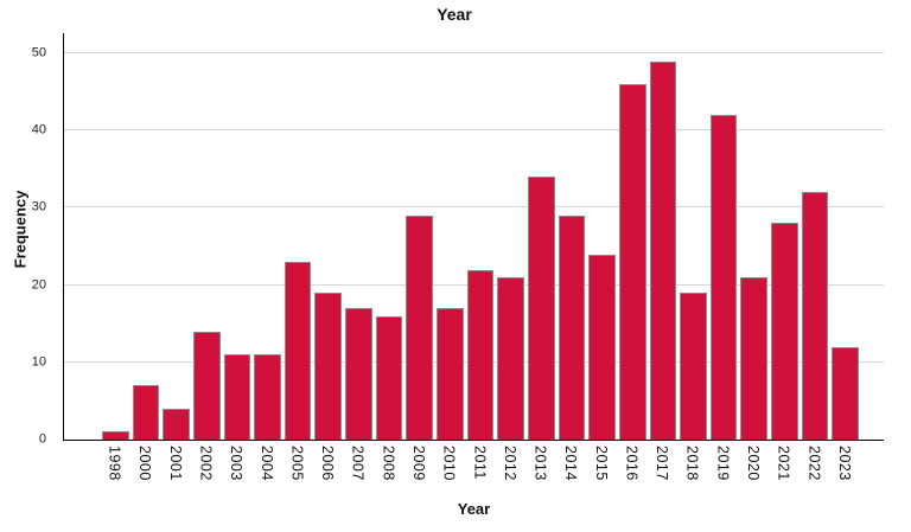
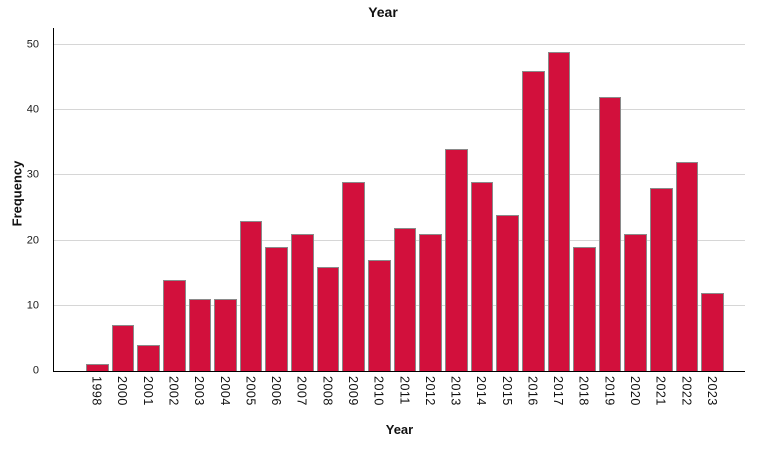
2007: 17 -> 21
